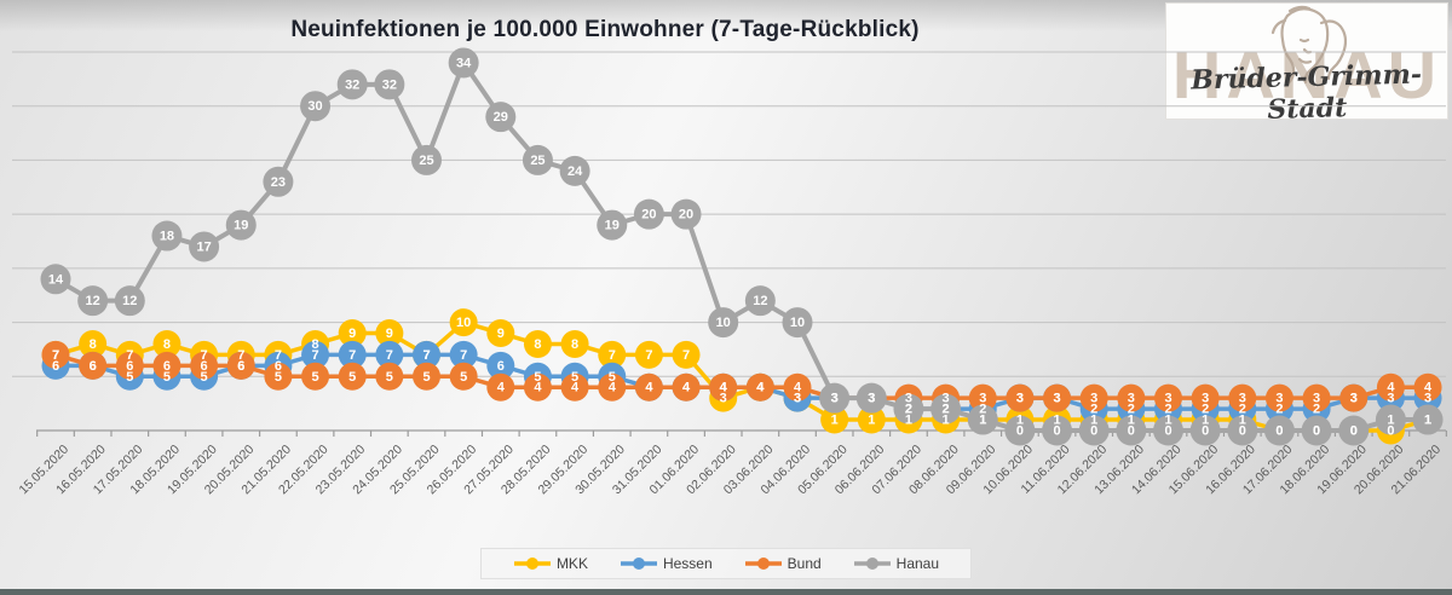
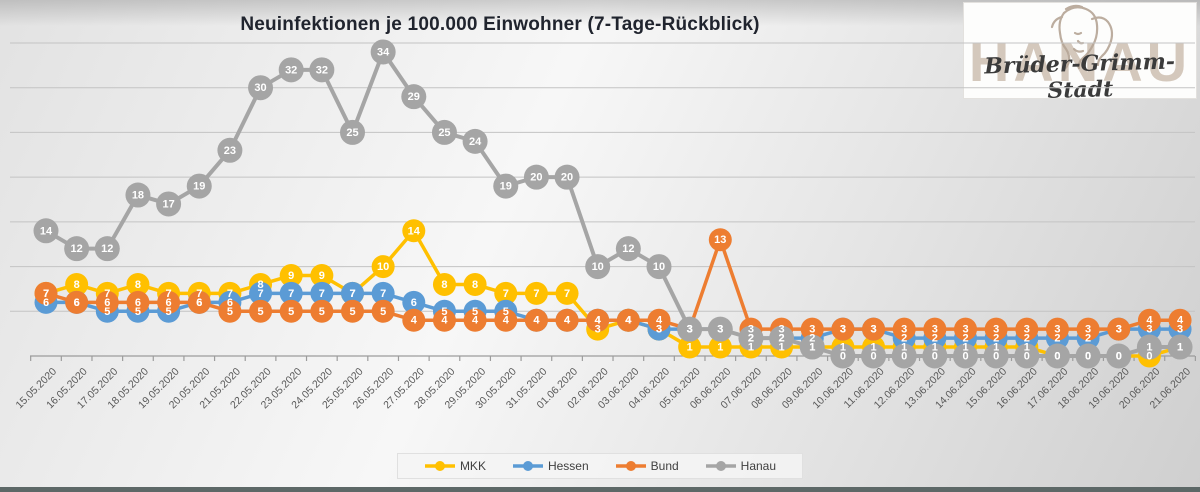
MKK/27.05.2020: 9 -> 14
Bund/06.06.2020: 3 -> 13
